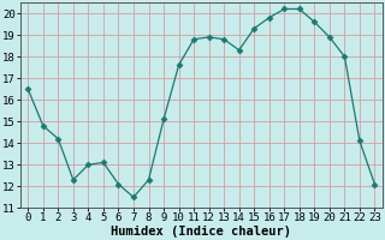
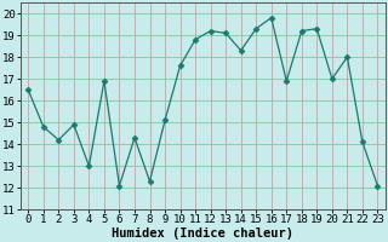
3: 12.3 -> 14.9
5: 13.1 -> 16.9
7: 11.5 -> 14.3
12: 18.9 -> 19.2
13: 18.8 -> 19.1
17: 20.2 -> 16.9
18: 20.2 -> 19.2
19: 19.6 -> 19.3
20: 18.9 -> 17.0
